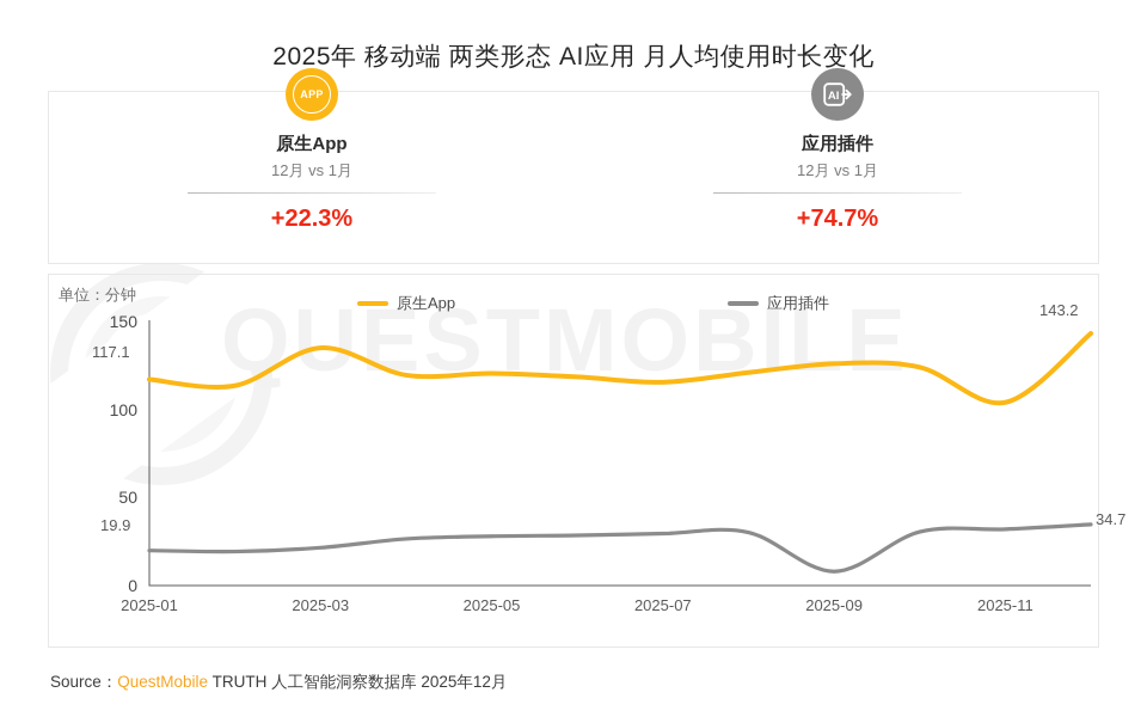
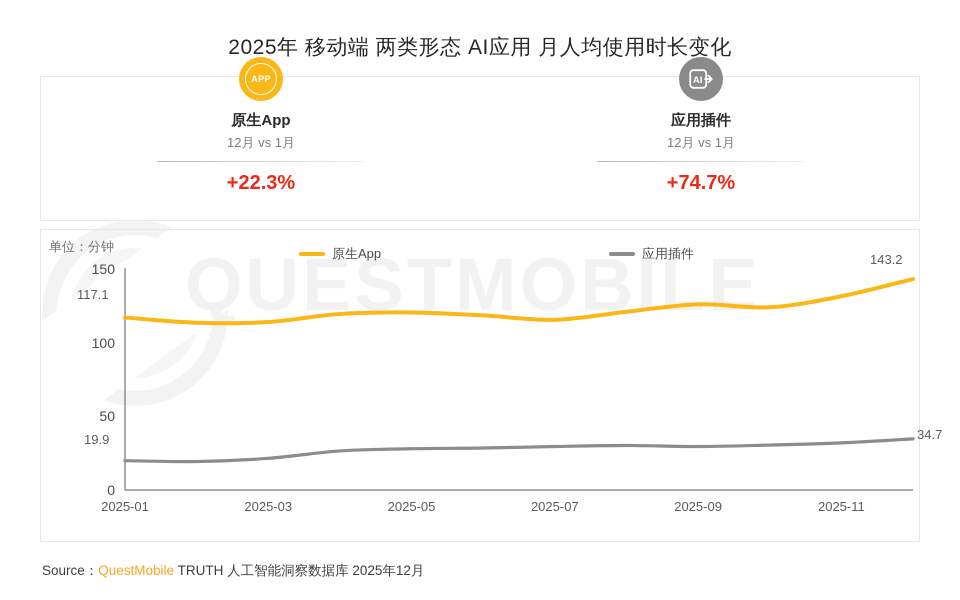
原生App/2025-03: 135 -> 114
应用插件/2025-09: 8 -> 30
原生App/2025-11: 104 -> 132
